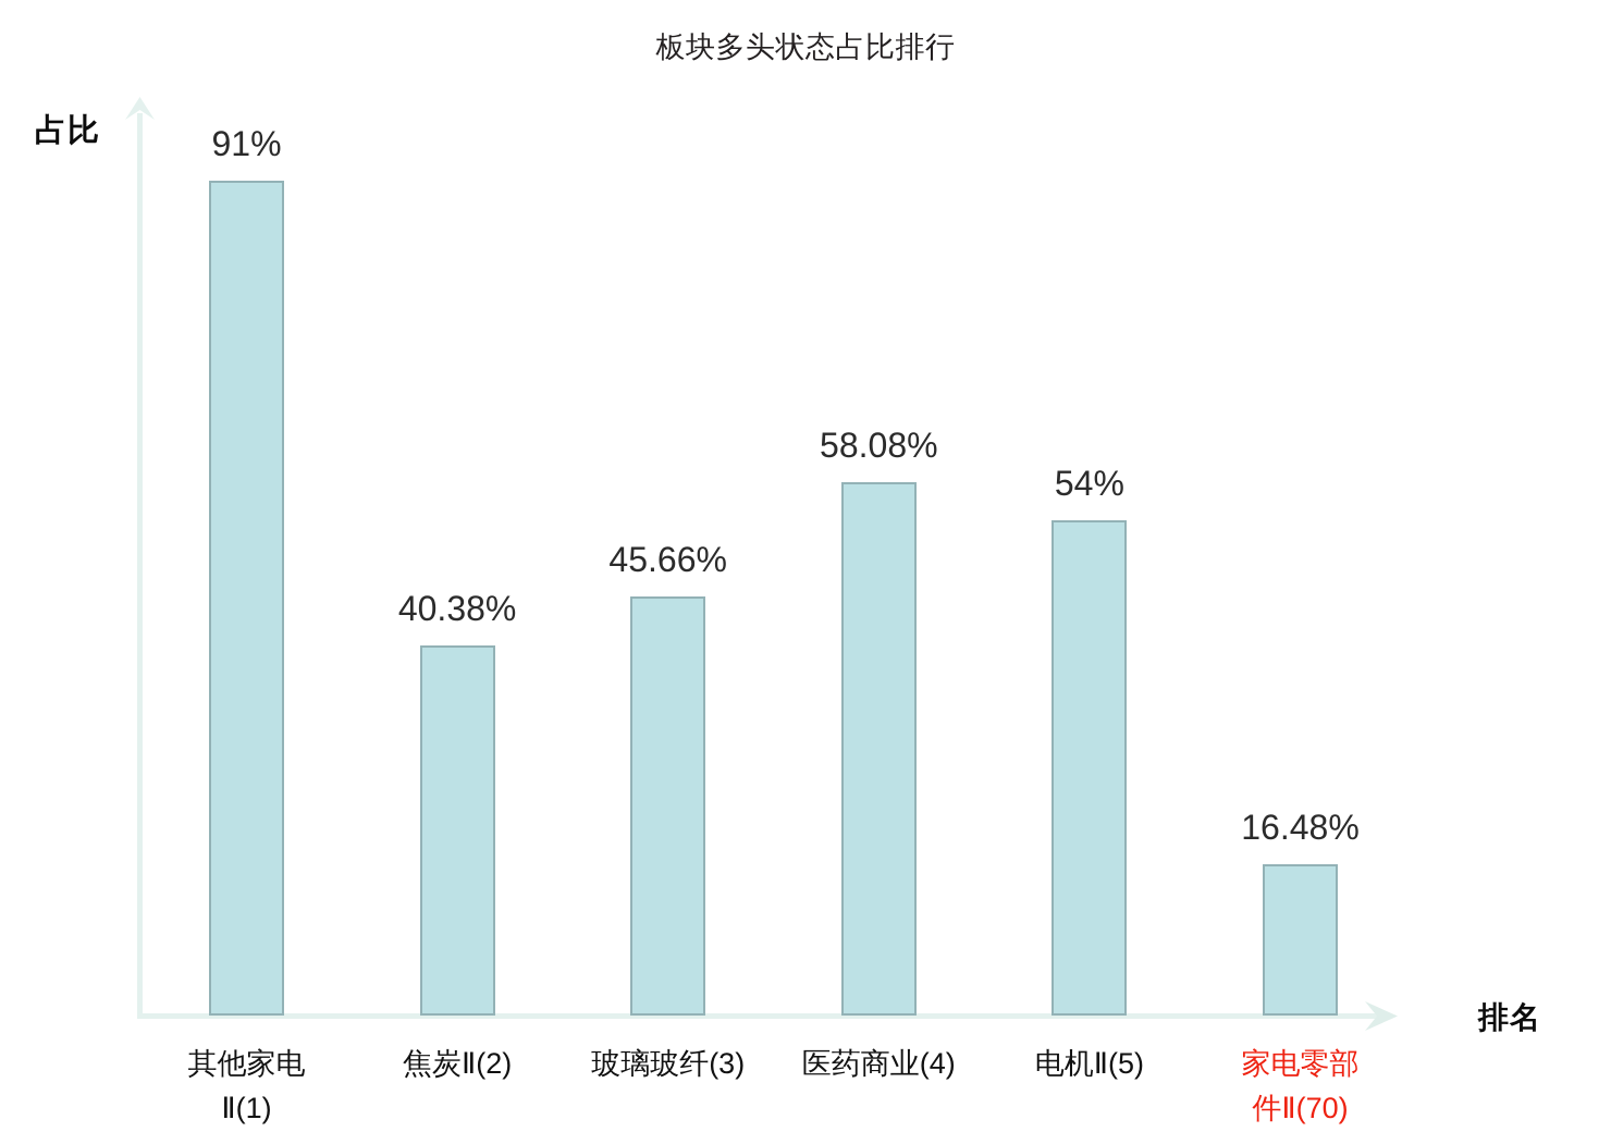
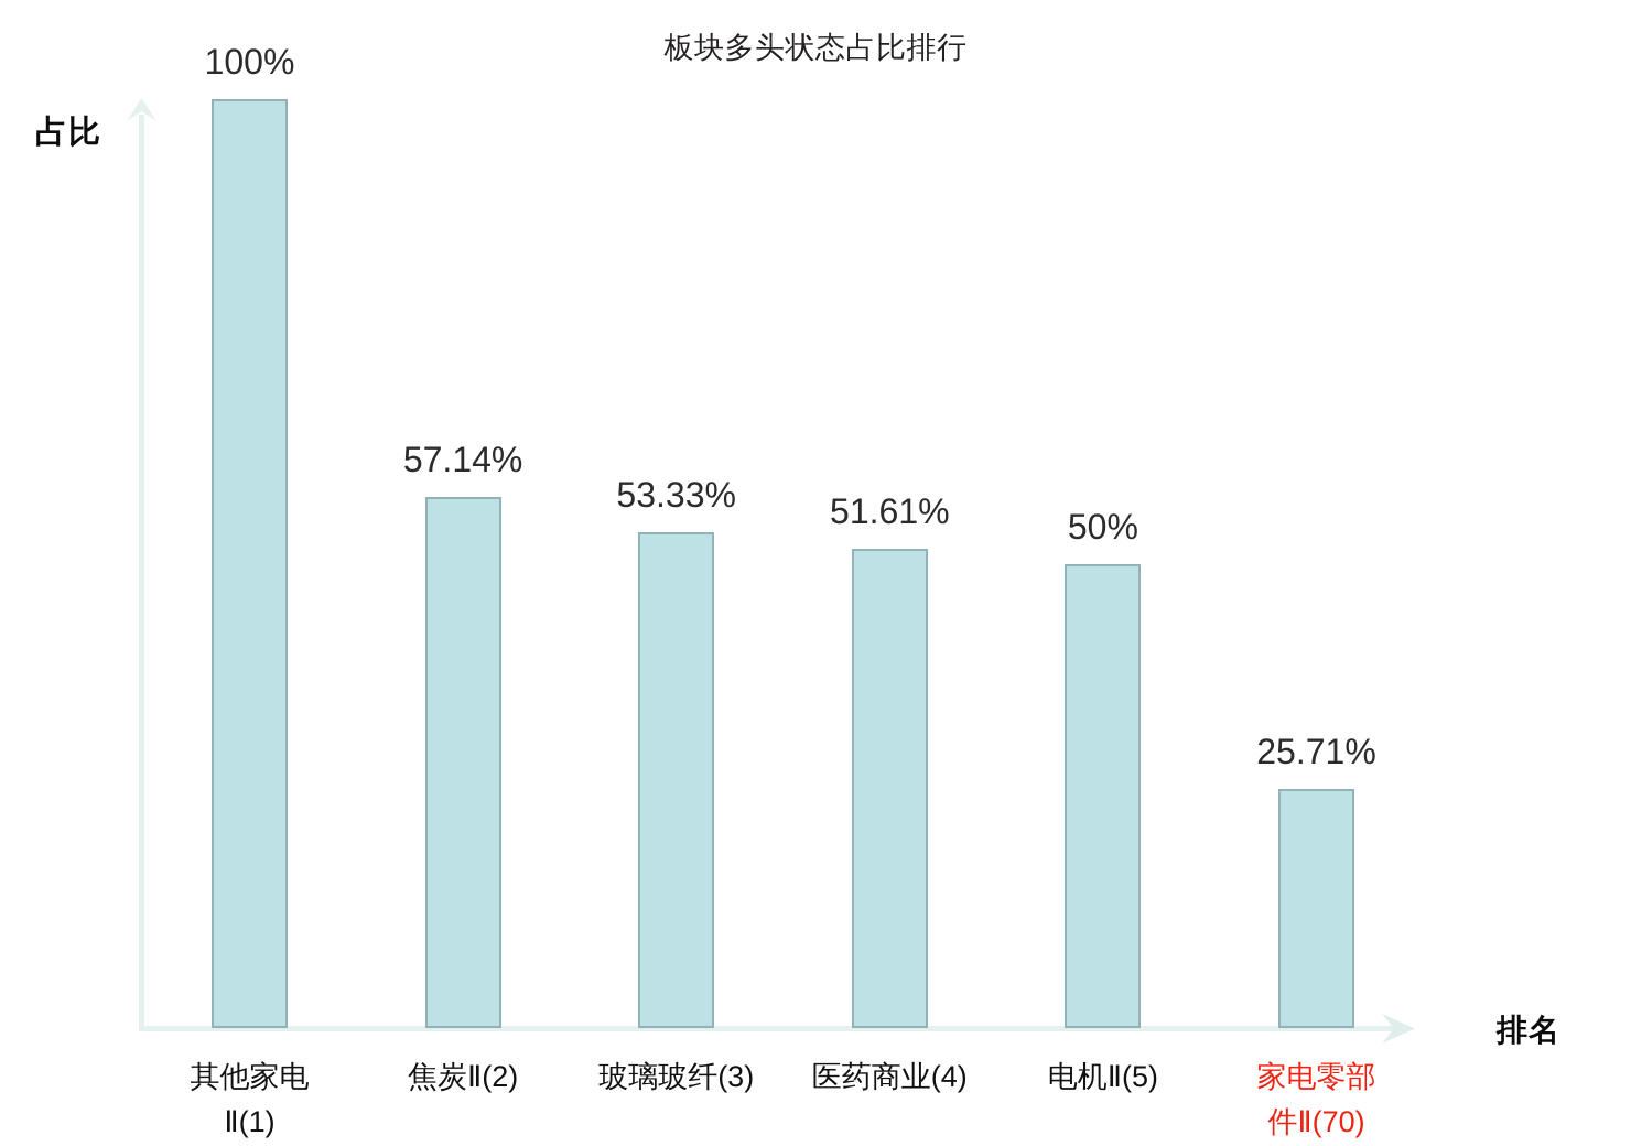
其他家电 Ⅱ(1): 91% -> 100%
焦炭Ⅱ(2): 40.38% -> 57.14%
玻璃玻纤(3): 45.66% -> 53.33%
医药商业(4): 58.08% -> 51.61%
电机Ⅱ(5): 54% -> 50%
家电零部 件Ⅱ(70): 16.48% -> 25.71%
